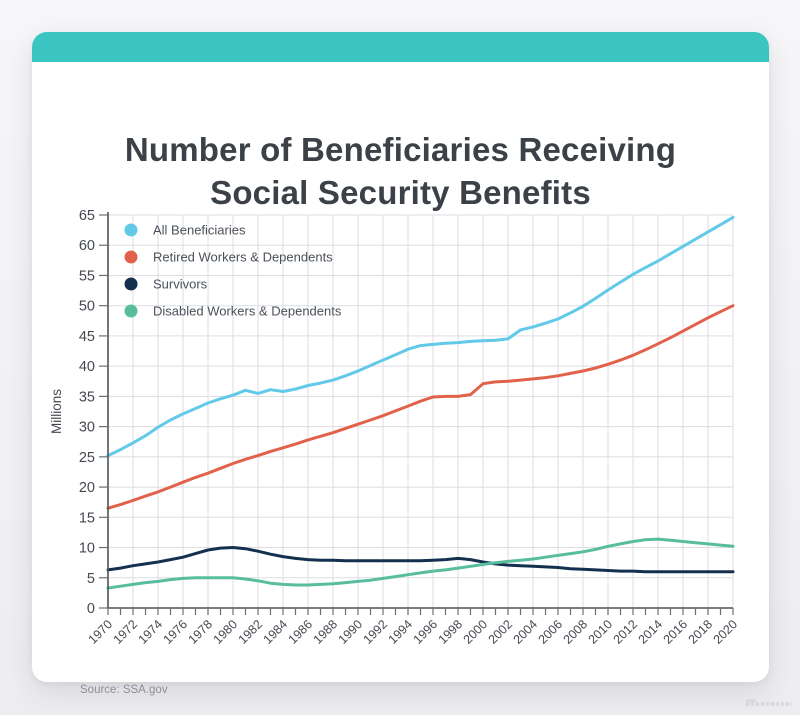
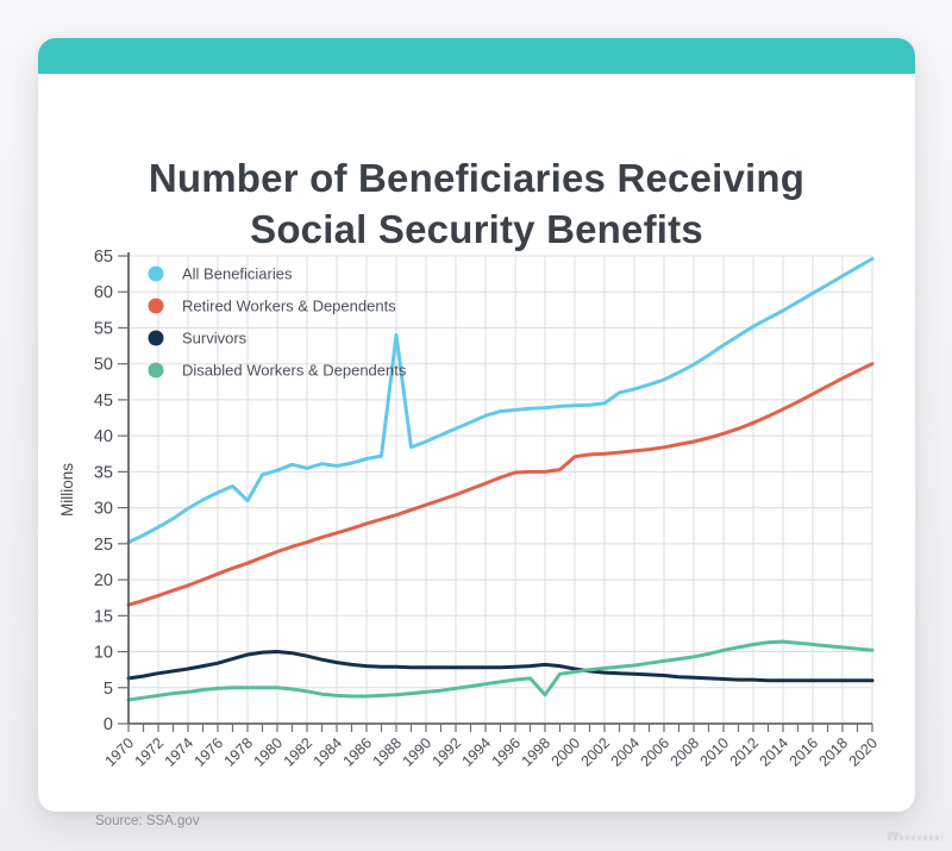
All Beneficiaries/1978: 34 -> 31
All Beneficiaries/1988: 38 -> 54
Disabled Workers & Dependents/1998: 7 -> 4
